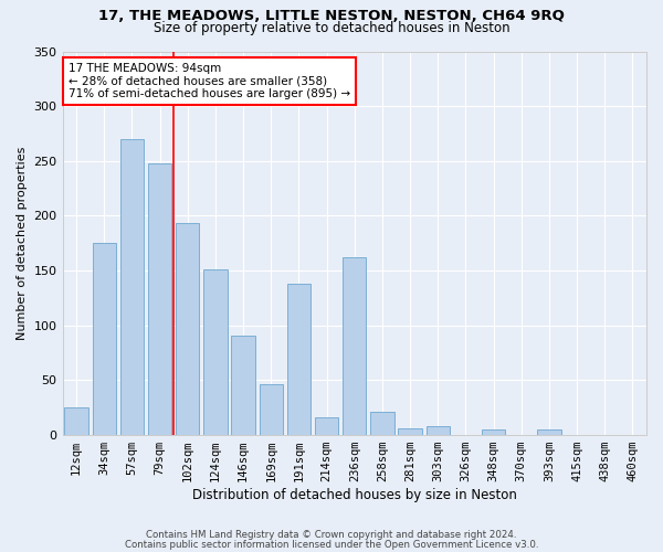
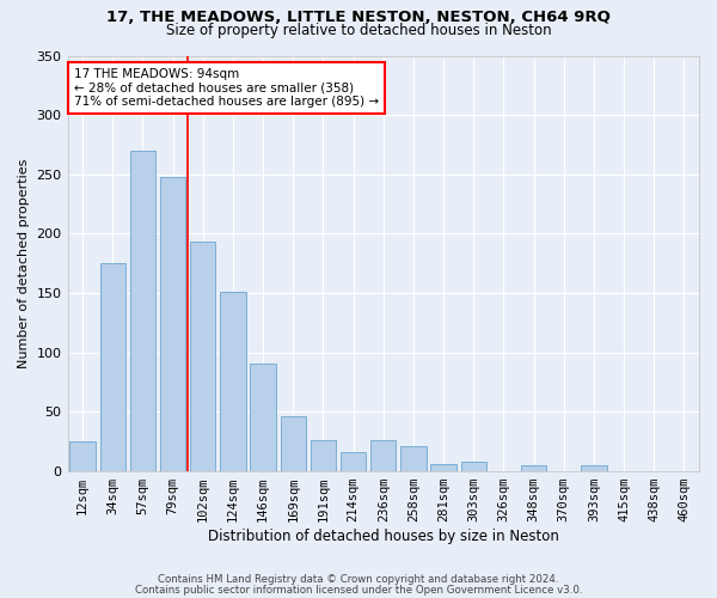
191sqm: 138 -> 26
236sqm: 162 -> 26
